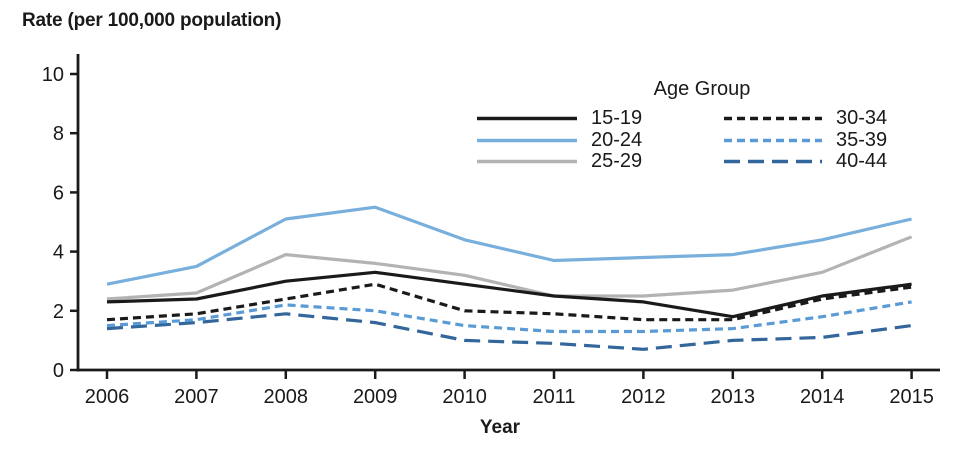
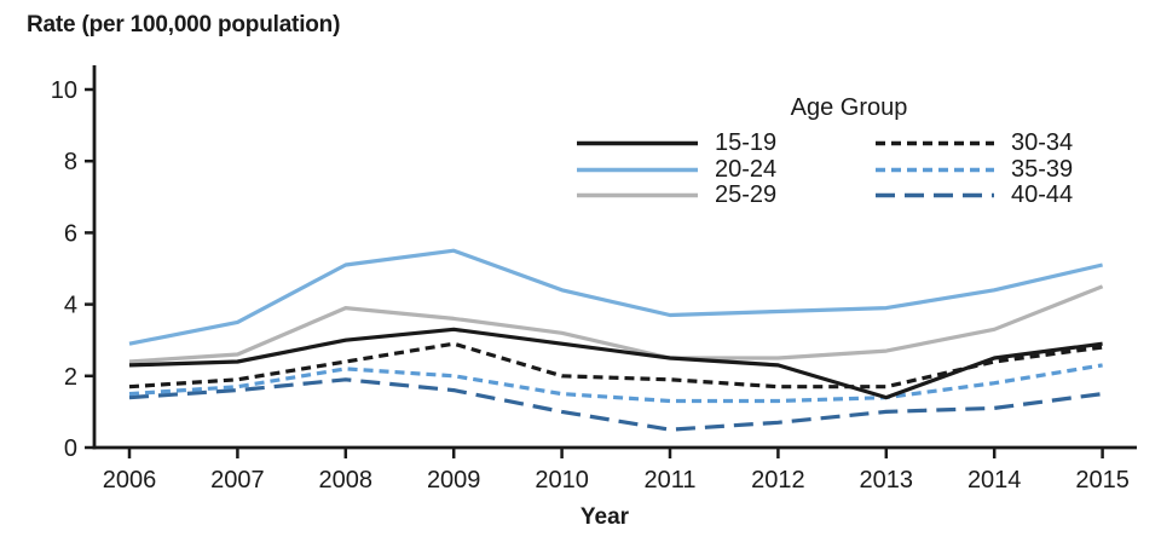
40-44/2011: 0.9 -> 0.5
15-19/2013: 1.8 -> 1.4
